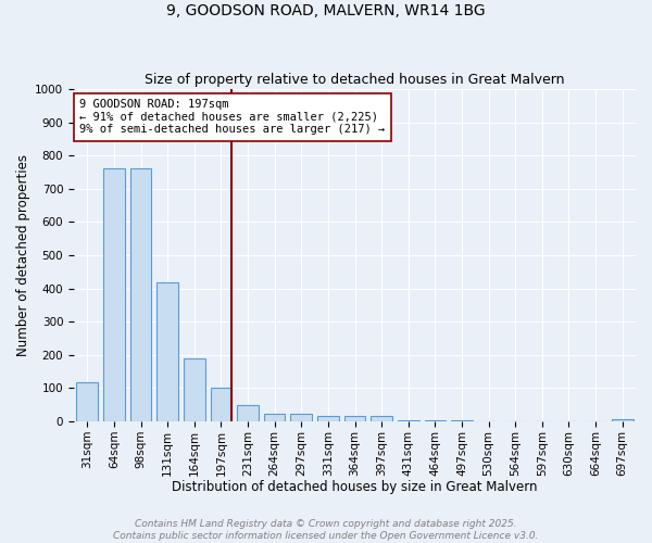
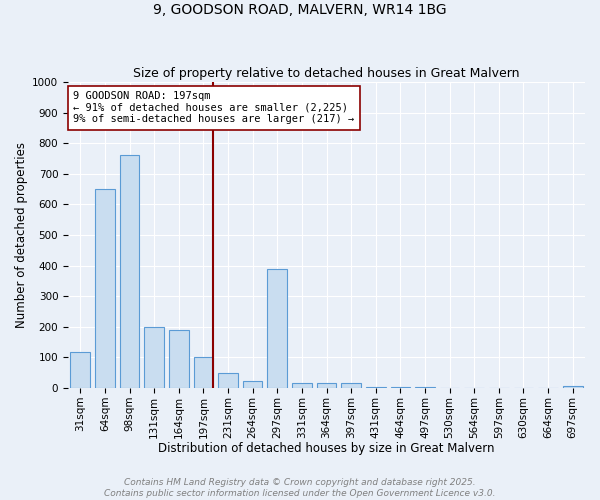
64sqm: 760 -> 650
131sqm: 420 -> 200
297sqm: 23 -> 390
